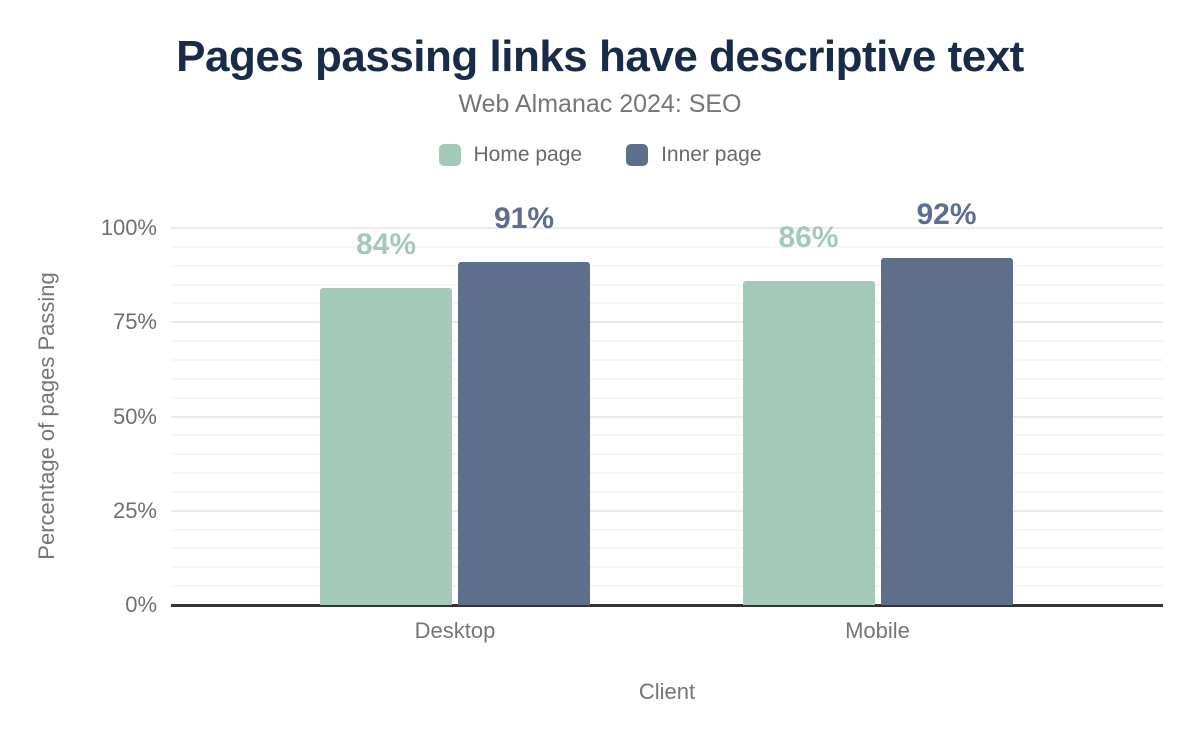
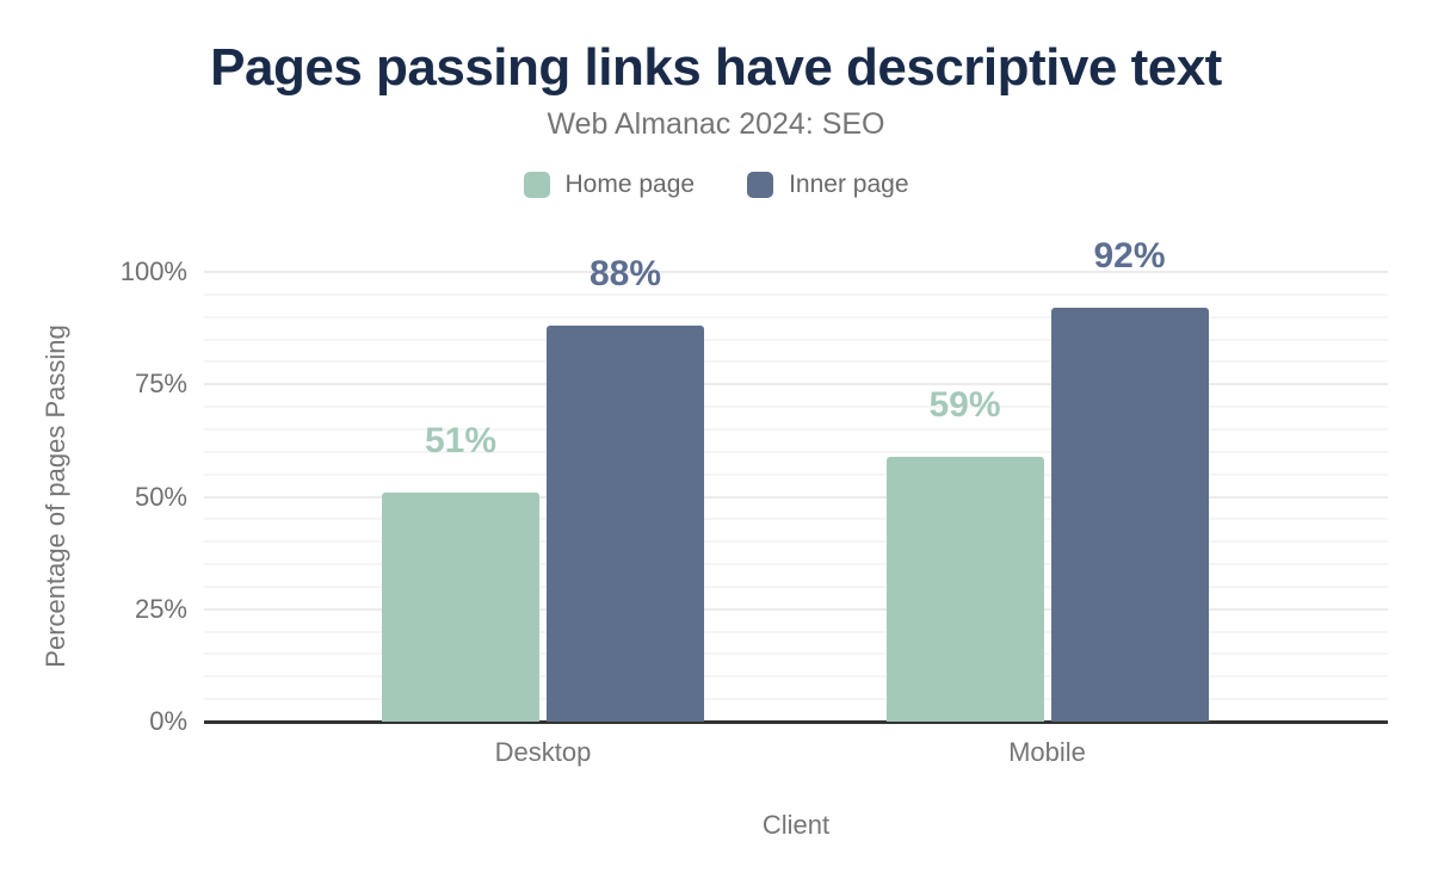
Home page/Desktop: 84% -> 51%
Inner page/Desktop: 91% -> 88%
Home page/Mobile: 86% -> 59%
